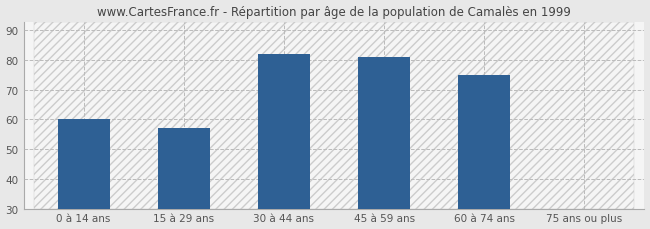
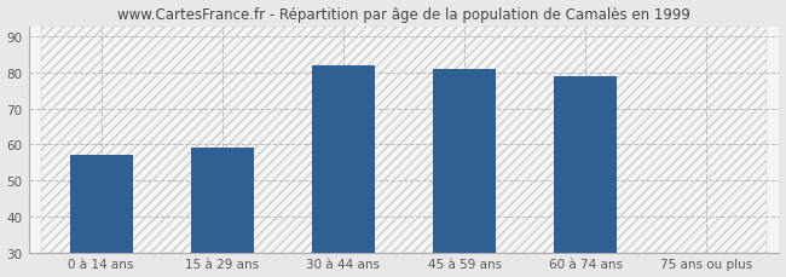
0 à 14 ans: 60 -> 57
15 à 29 ans: 57 -> 59
60 à 74 ans: 75 -> 79
